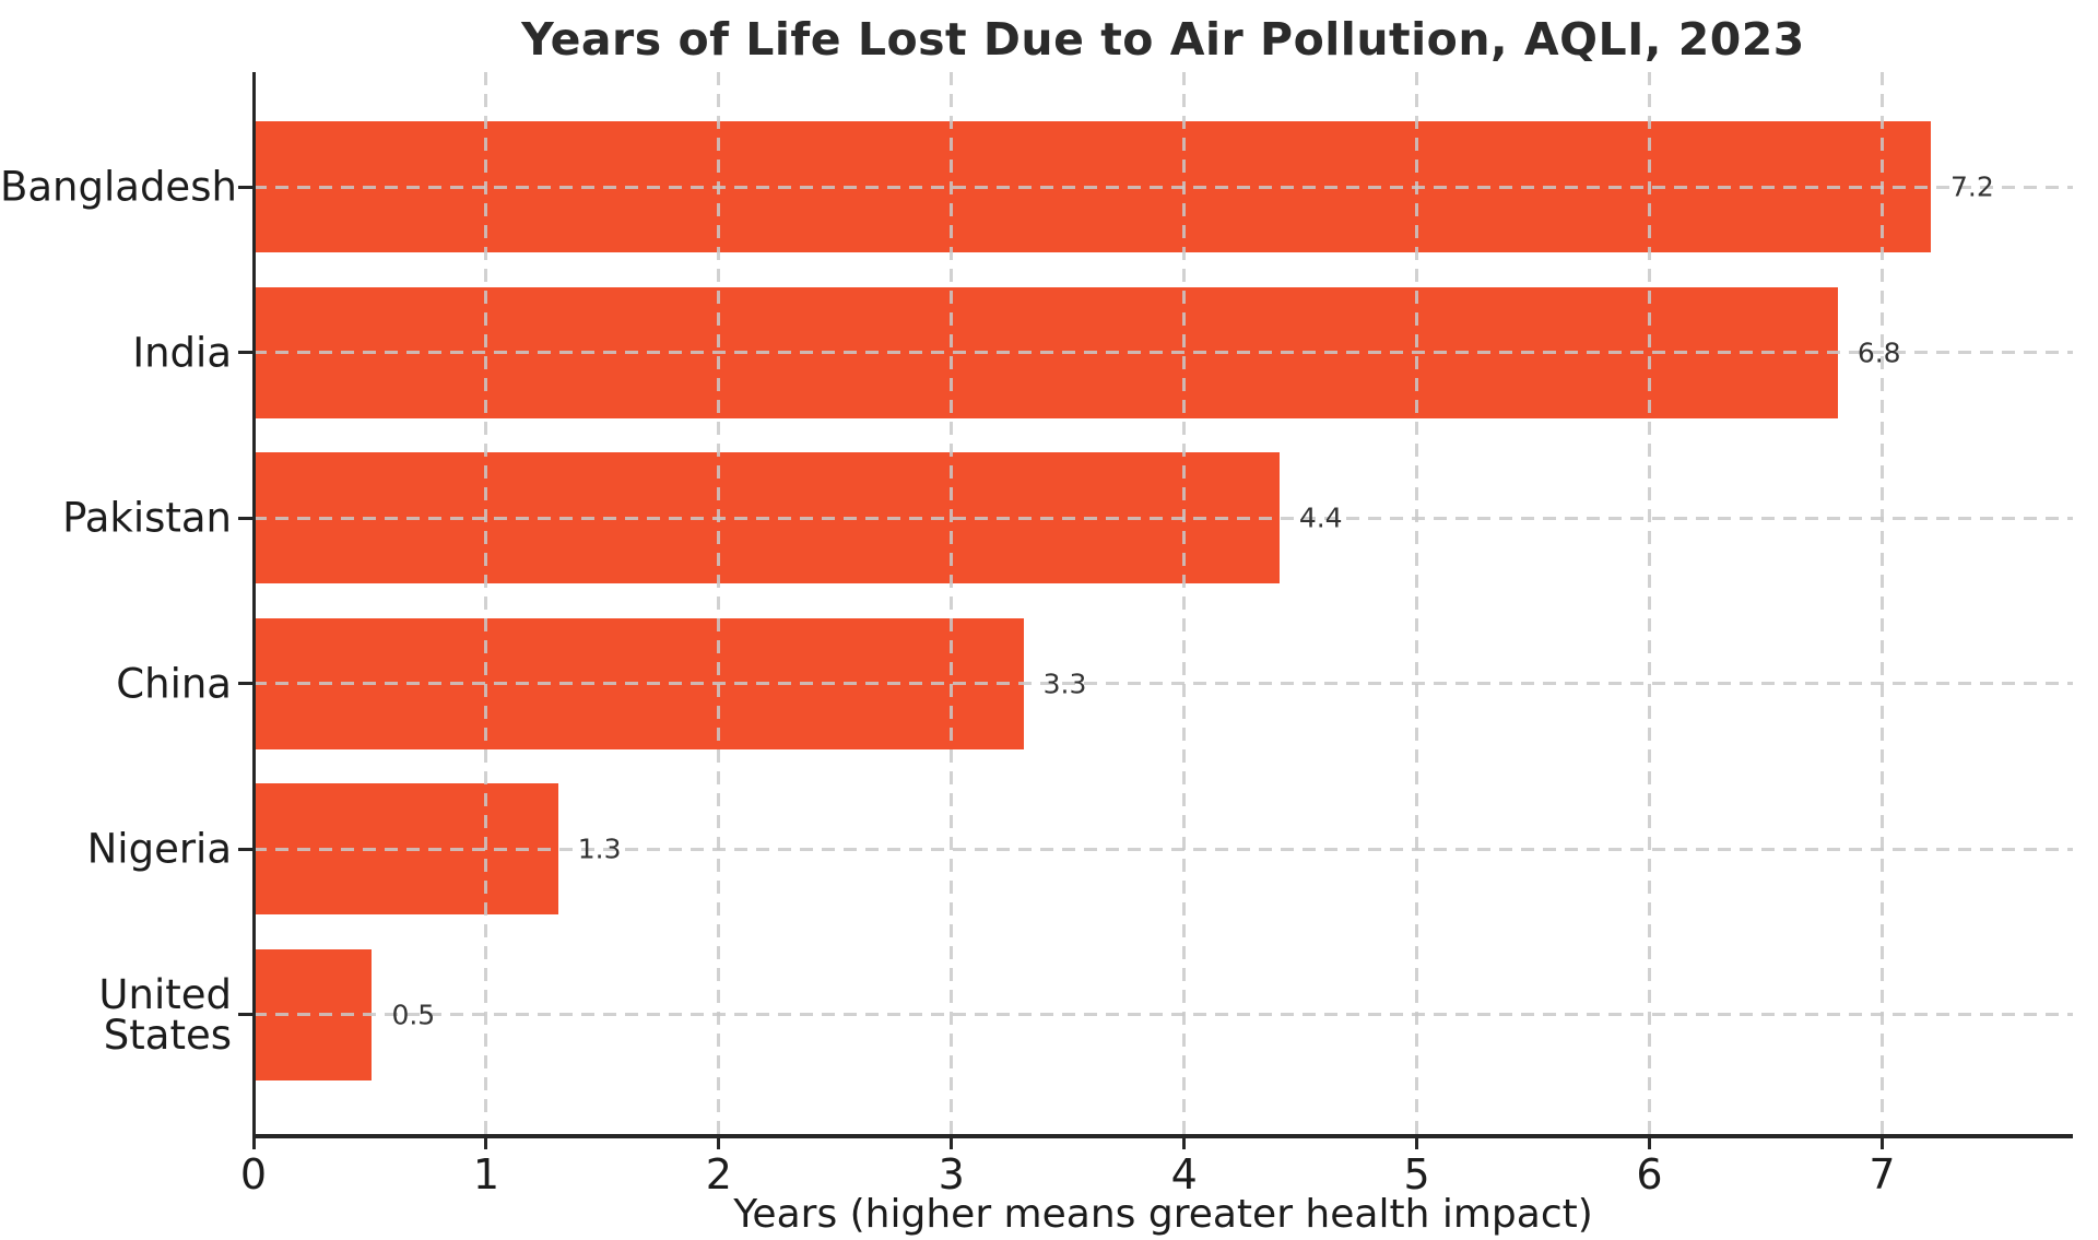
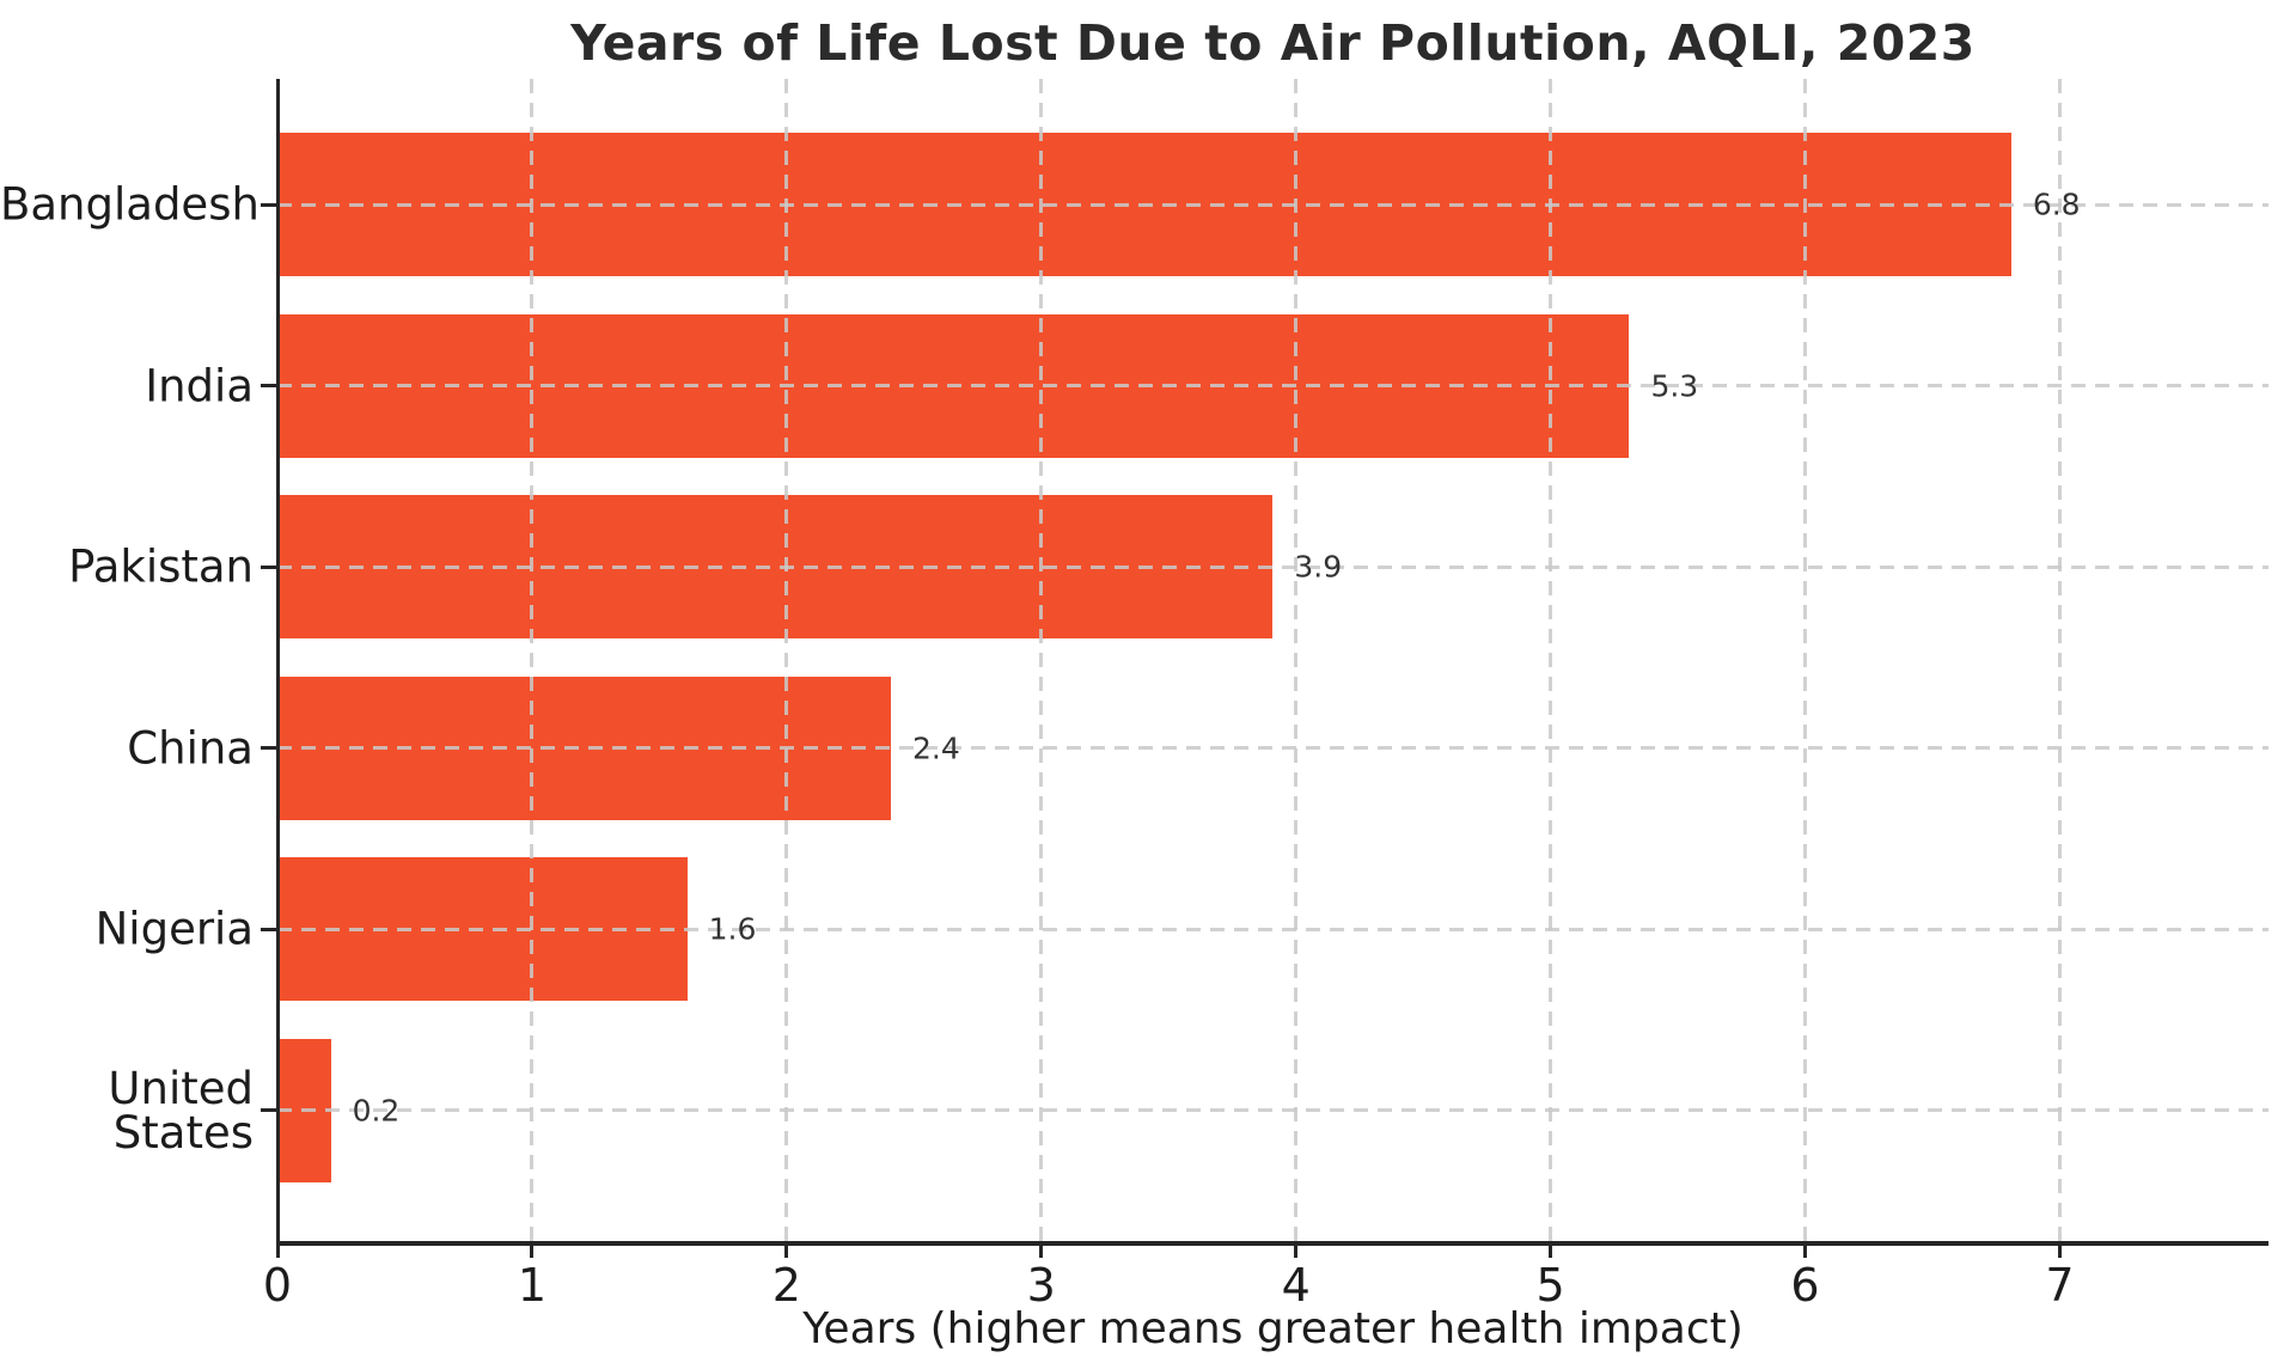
Bangladesh: 7.2 -> 6.8
India: 6.8 -> 5.3
Pakistan: 4.4 -> 3.9
China: 3.3 -> 2.4
Nigeria: 1.3 -> 1.6
United States: 0.5 -> 0.2
